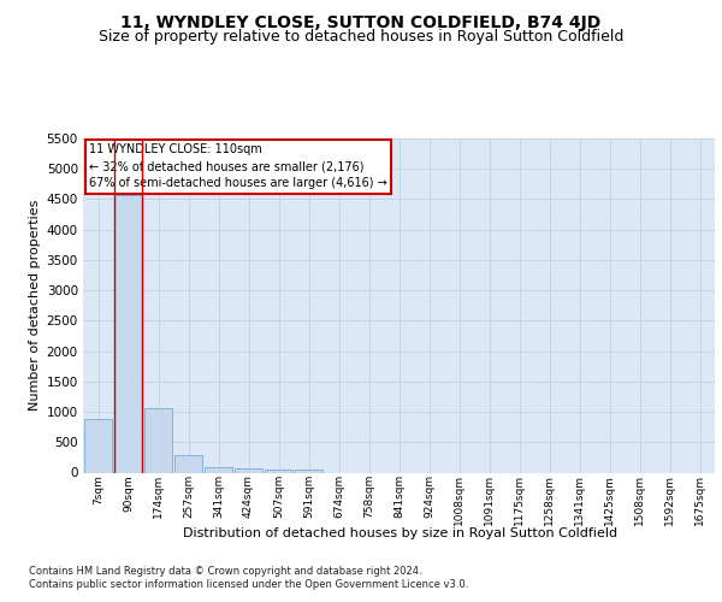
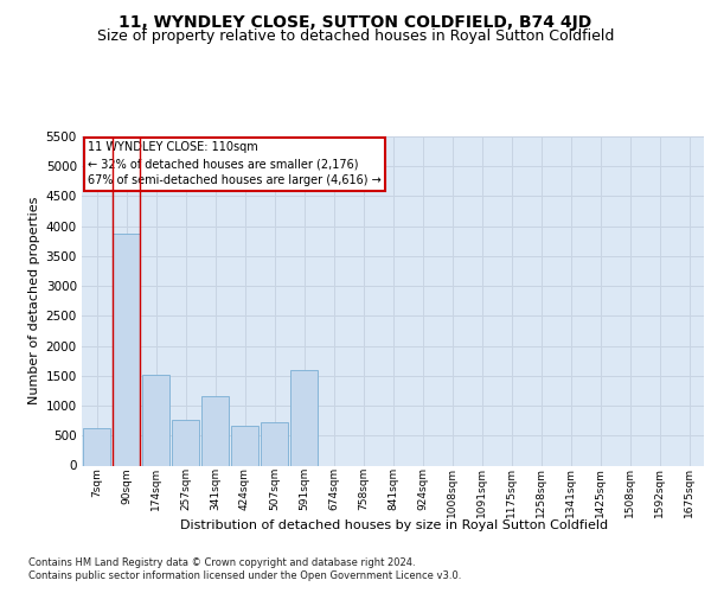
7sqm: 880 -> 620
90sqm: 4560 -> 3880
174sqm: 1060 -> 1520
257sqm: 280 -> 760
341sqm: 100 -> 1160
424sqm: 80 -> 660
507sqm: 60 -> 720
591sqm: 40 -> 1600
